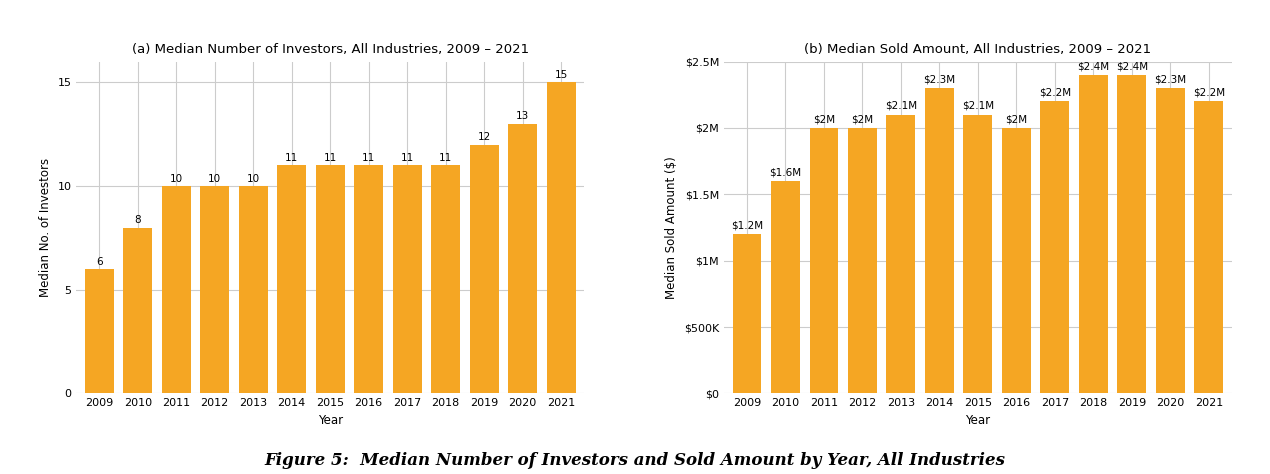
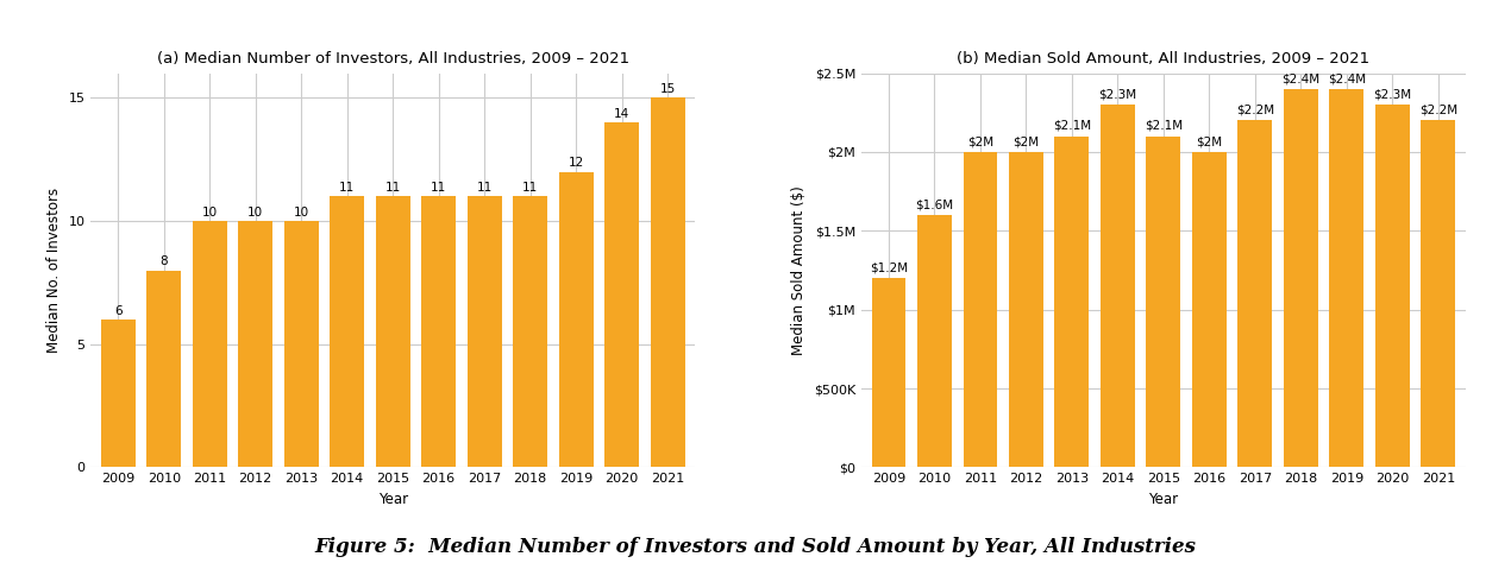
(a) Median Number of Investors, All Industries, 2009 – 2021/2020: 13 -> 14
